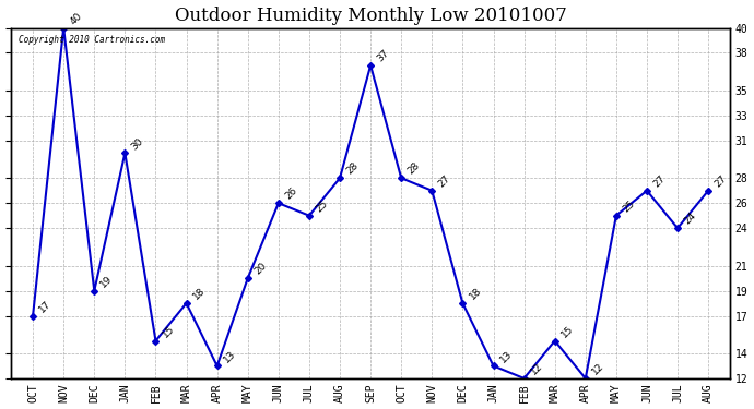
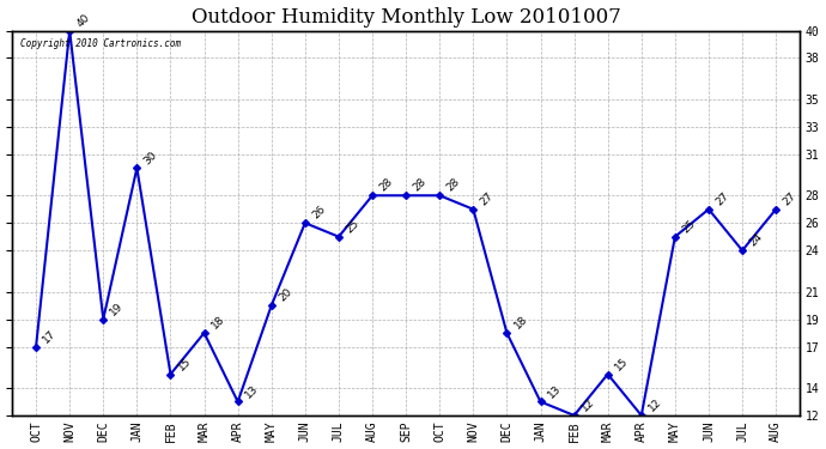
SEP: 37 -> 28
